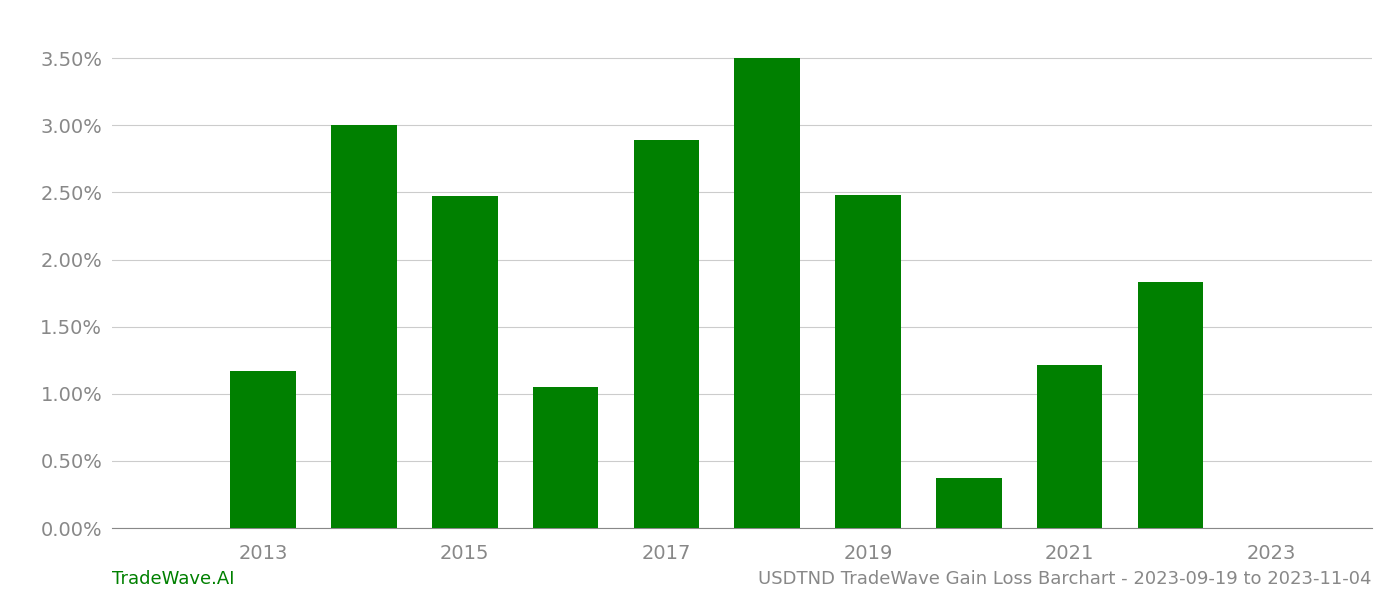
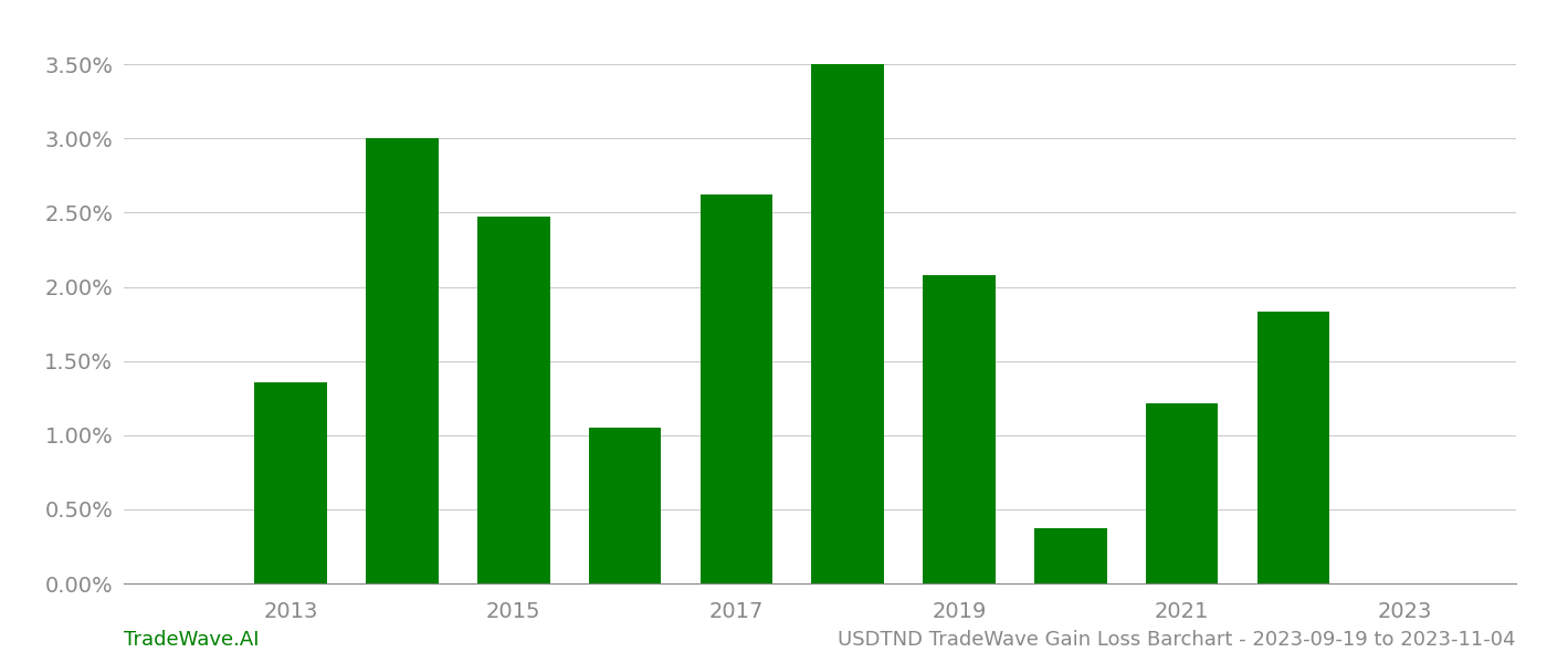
2013: 1.17% -> 1.35%
2017: 2.89% -> 2.62%
2019: 2.48% -> 2.08%
